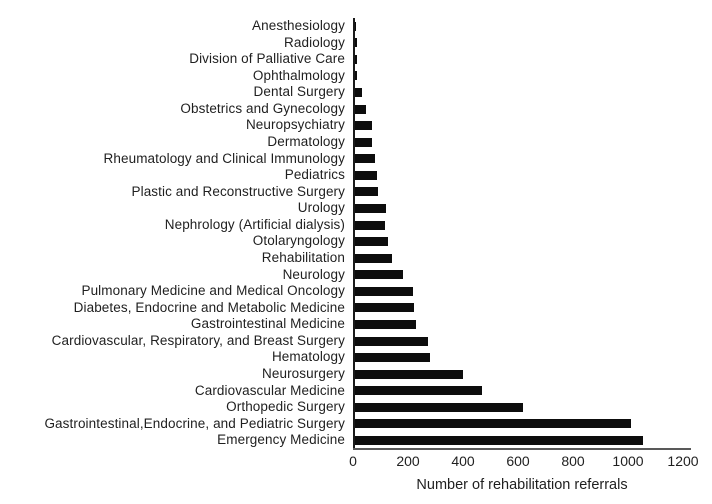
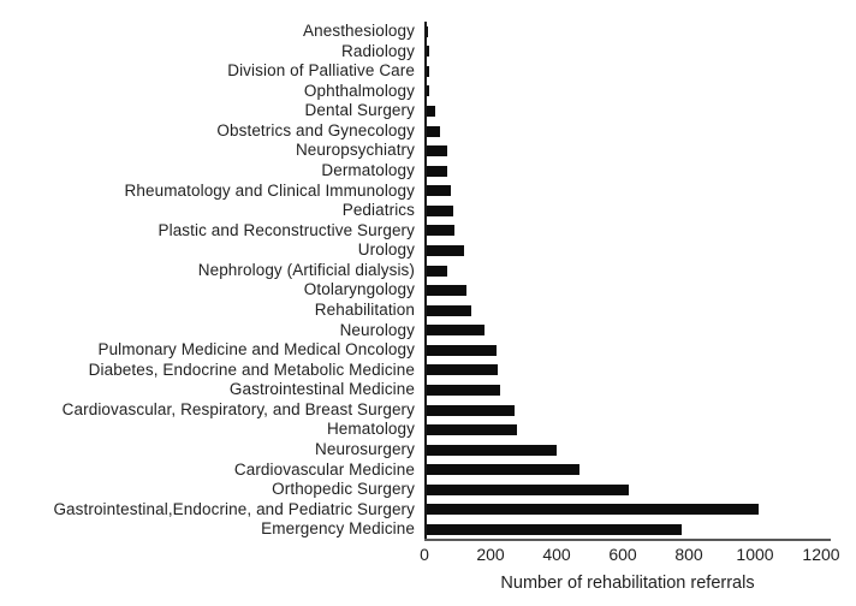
Nephrology (Artificial dialysis): 110 -> 60
Emergency Medicine: 1050 -> 770
